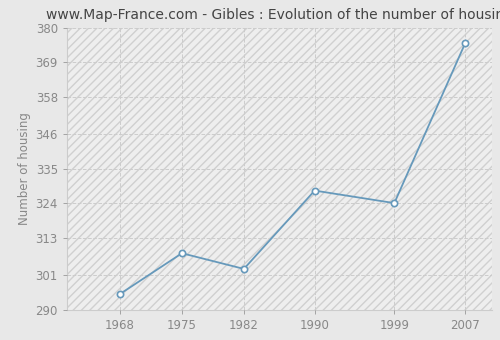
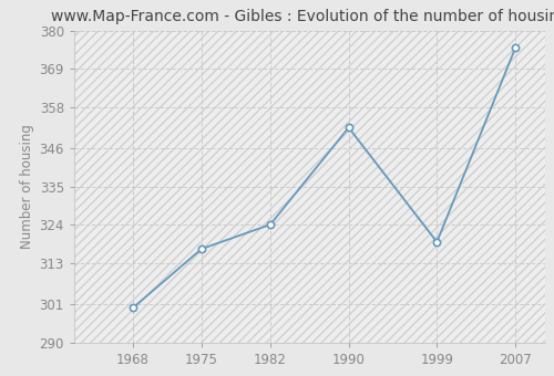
1968: 295 -> 300
1975: 308 -> 317
1982: 303 -> 324
1990: 328 -> 352
1999: 324 -> 319
